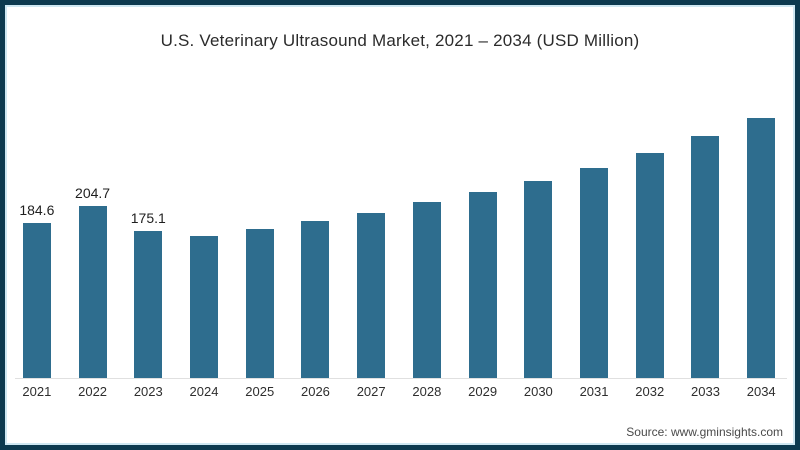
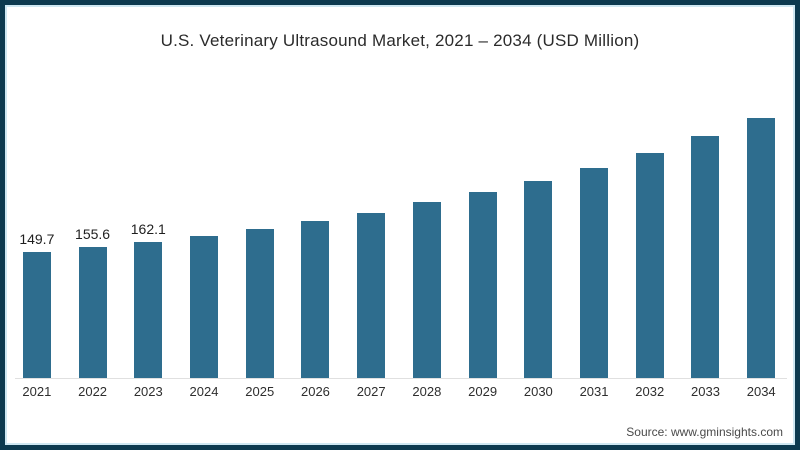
2021: 184.6 -> 149.7
2022: 204.7 -> 155.6
2023: 175.1 -> 162.1
